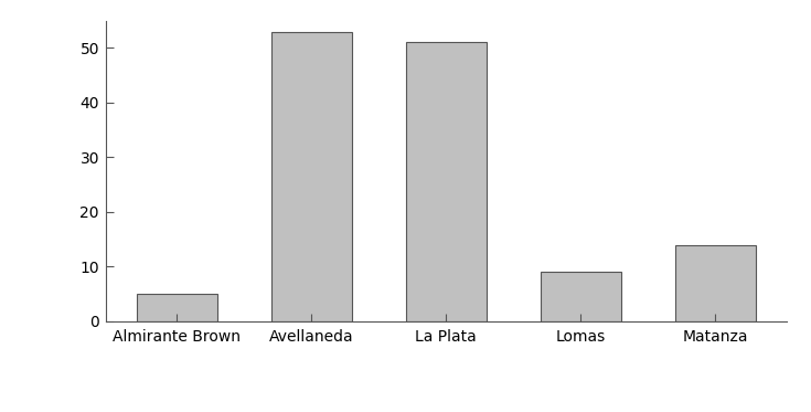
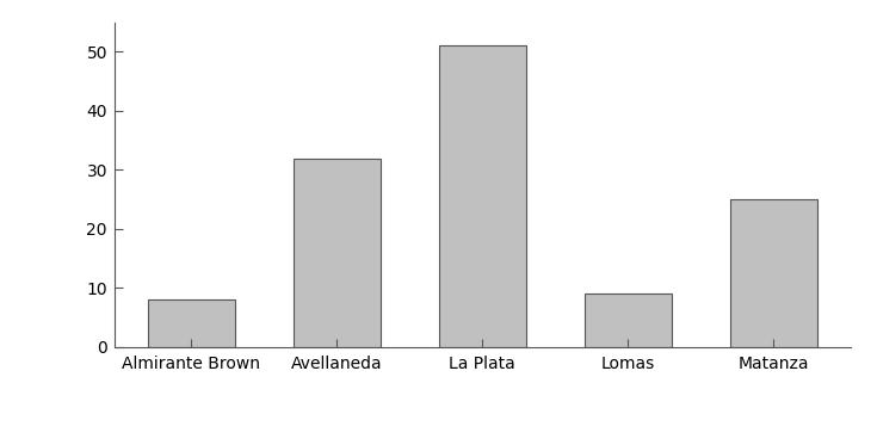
Almirante Brown: 5 -> 8
Avellaneda: 53 -> 32
Matanza: 14 -> 25
